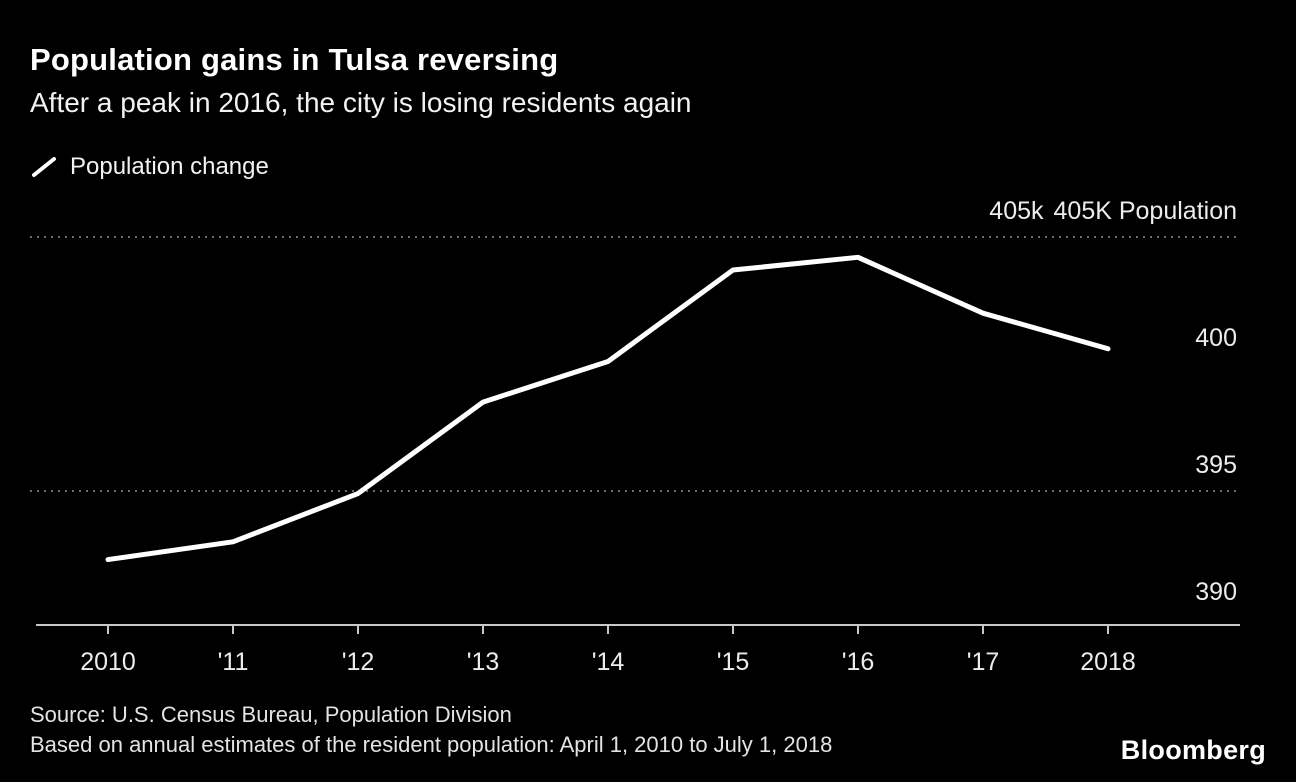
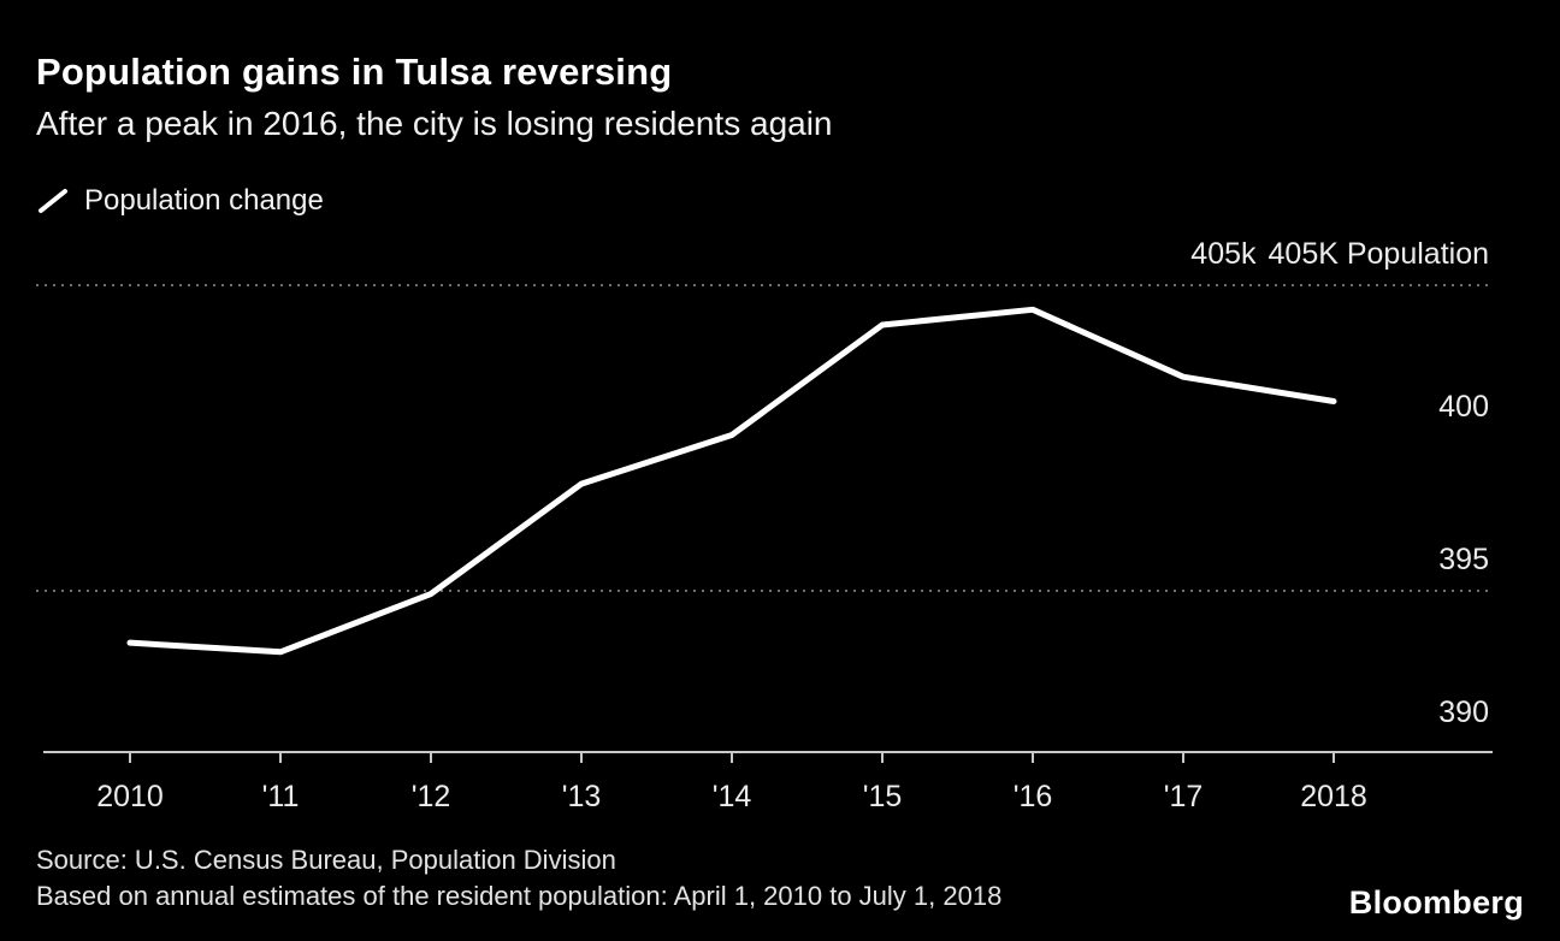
2010: 392.3 -> 393.3
2018: 400.6 -> 401.2
